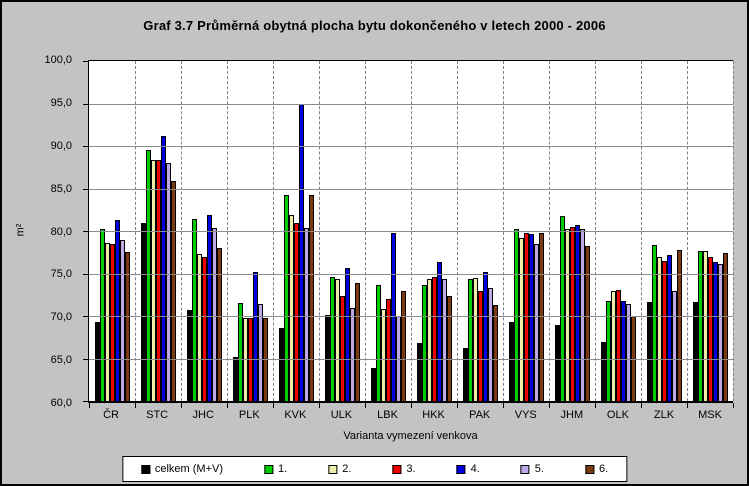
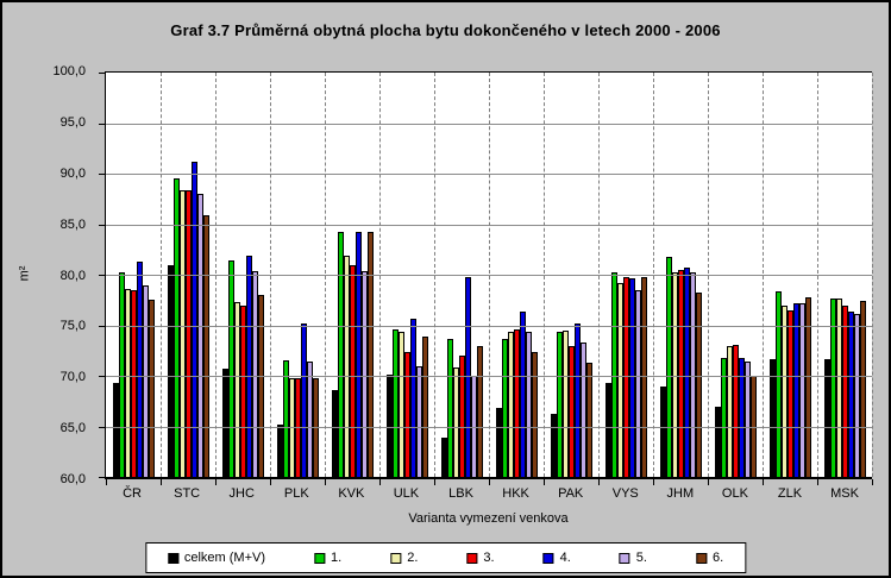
4./KVK: 95 -> 84
5./ZLK: 73 -> 77
